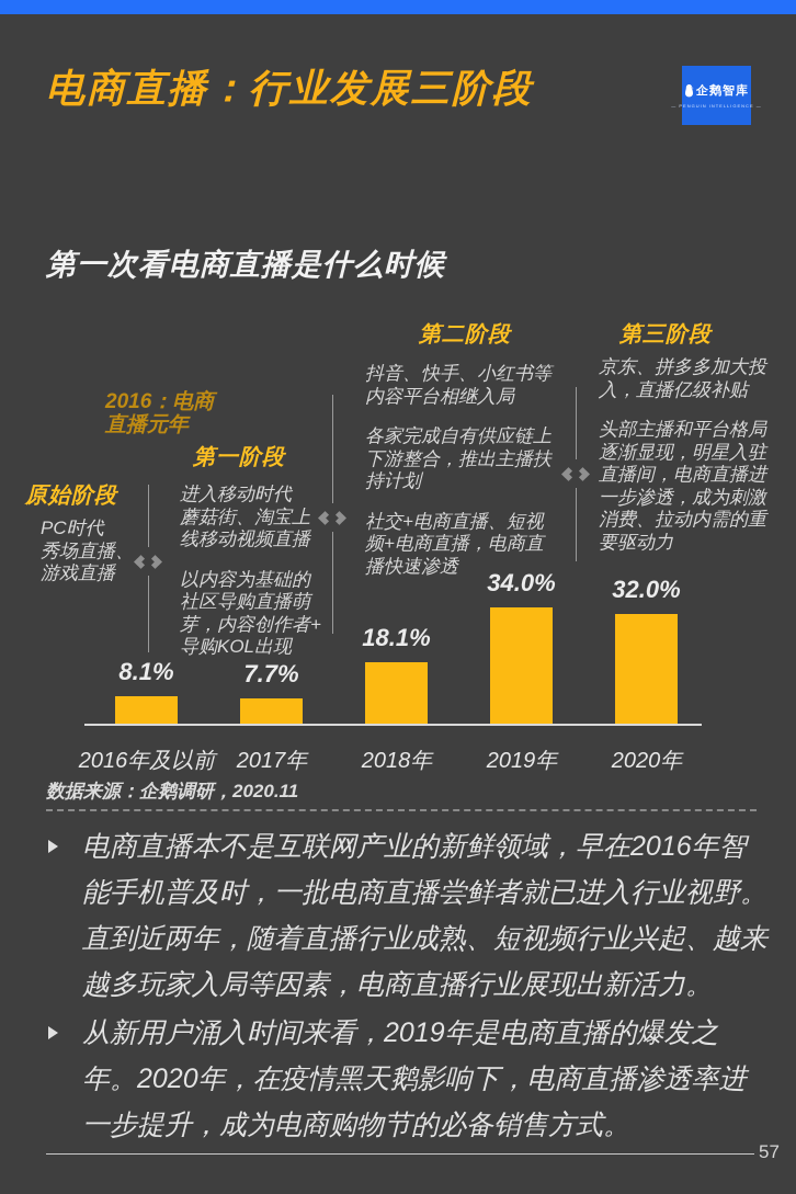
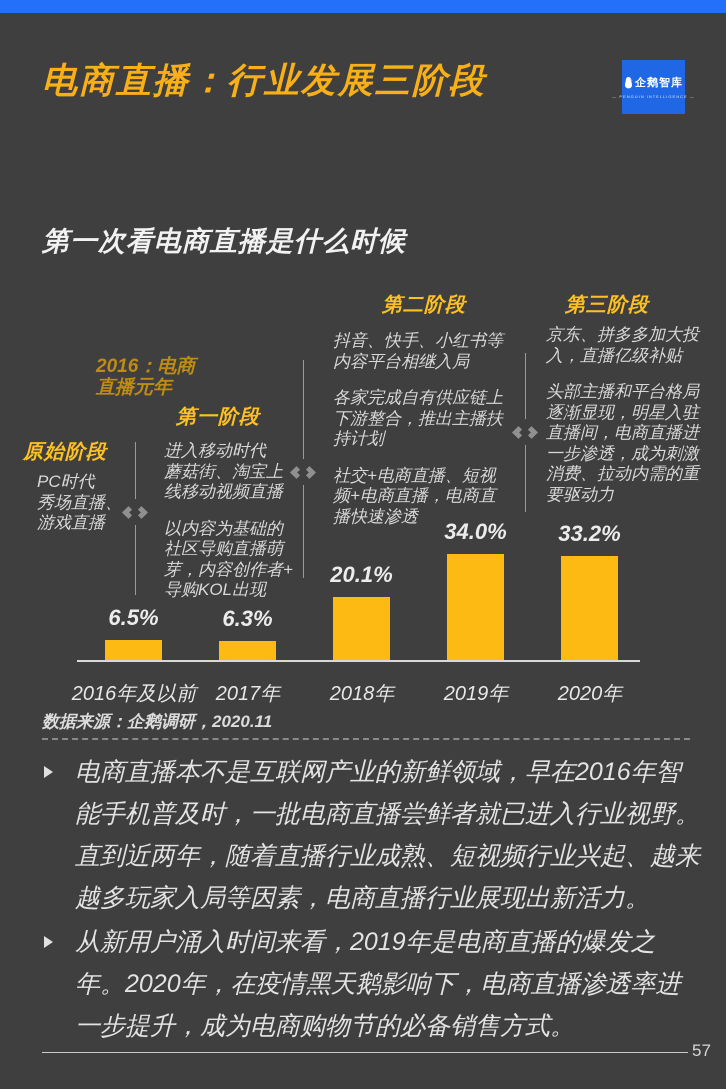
2016年及以前: 8.1% -> 6.5%
2017年: 7.7% -> 6.3%
2018年: 18.1% -> 20.1%
2020年: 32.0% -> 33.2%
